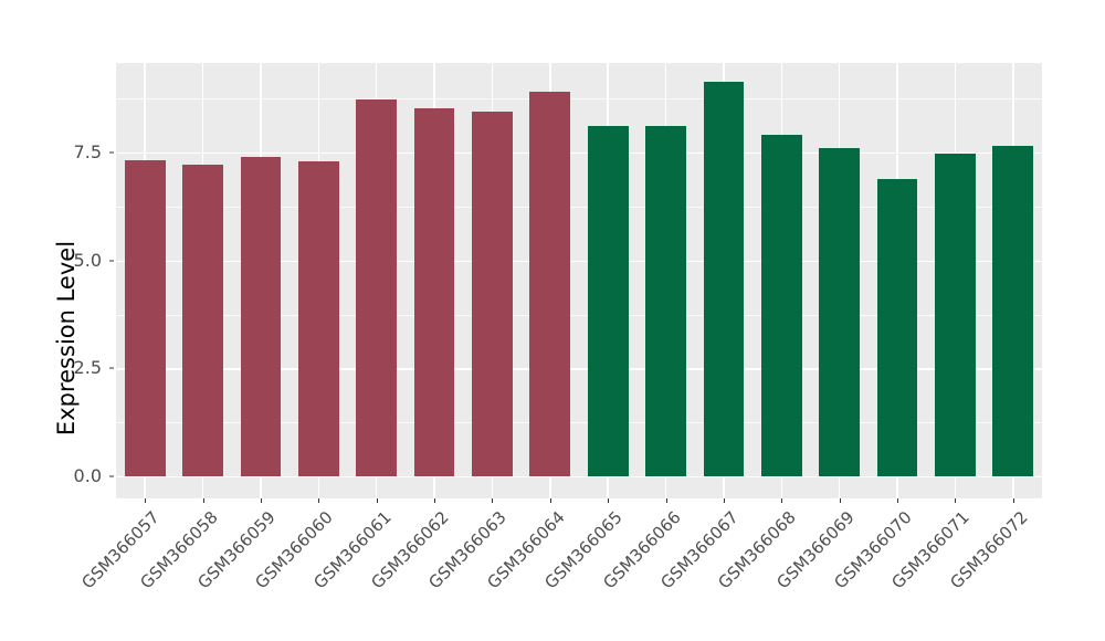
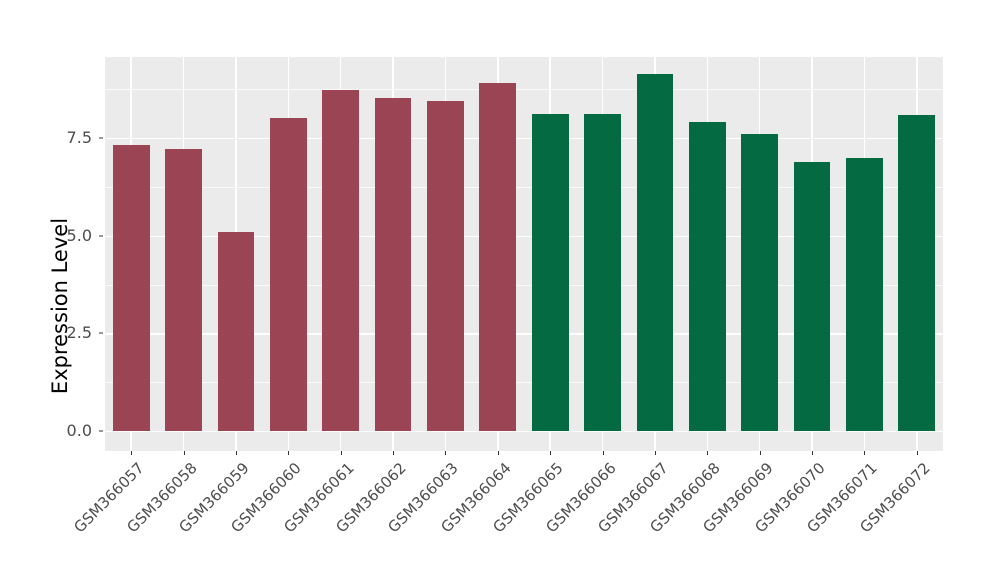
GSM366059: 7.4 -> 5.1
GSM366060: 7.3 -> 8.0
GSM366071: 7.5 -> 7.0
GSM366072: 7.7 -> 8.1
